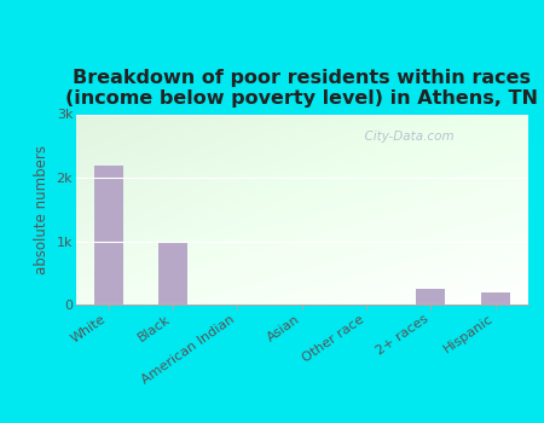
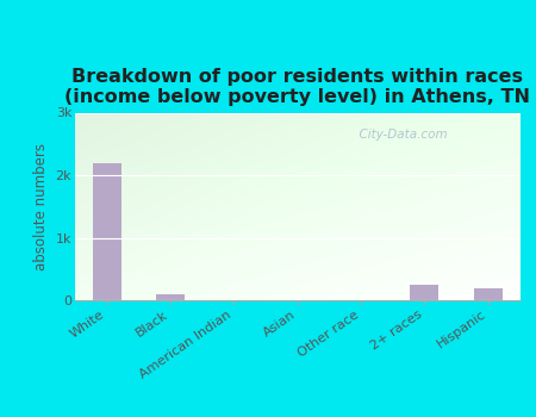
Black: 1.00k -> 0.10k
